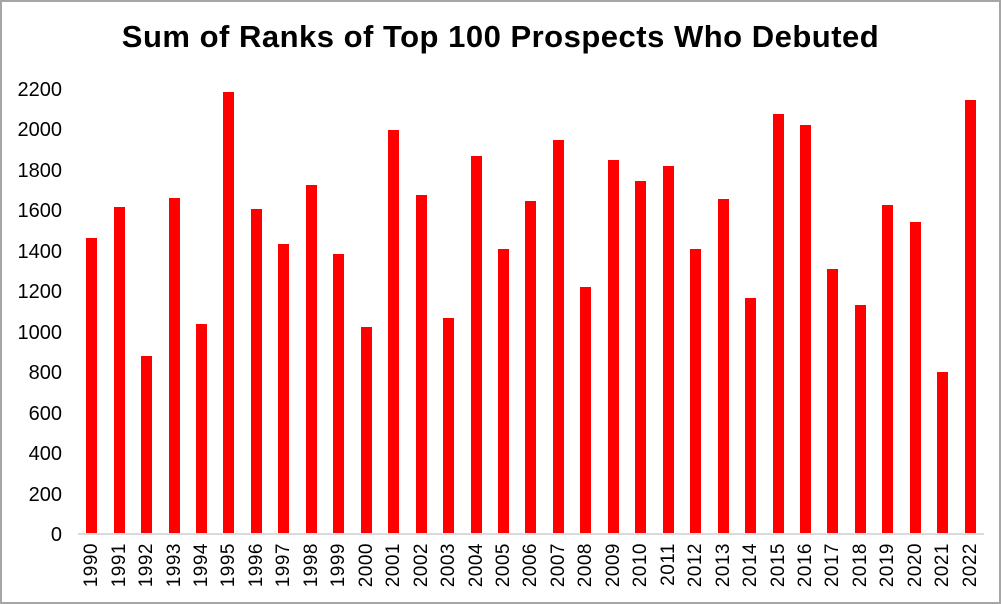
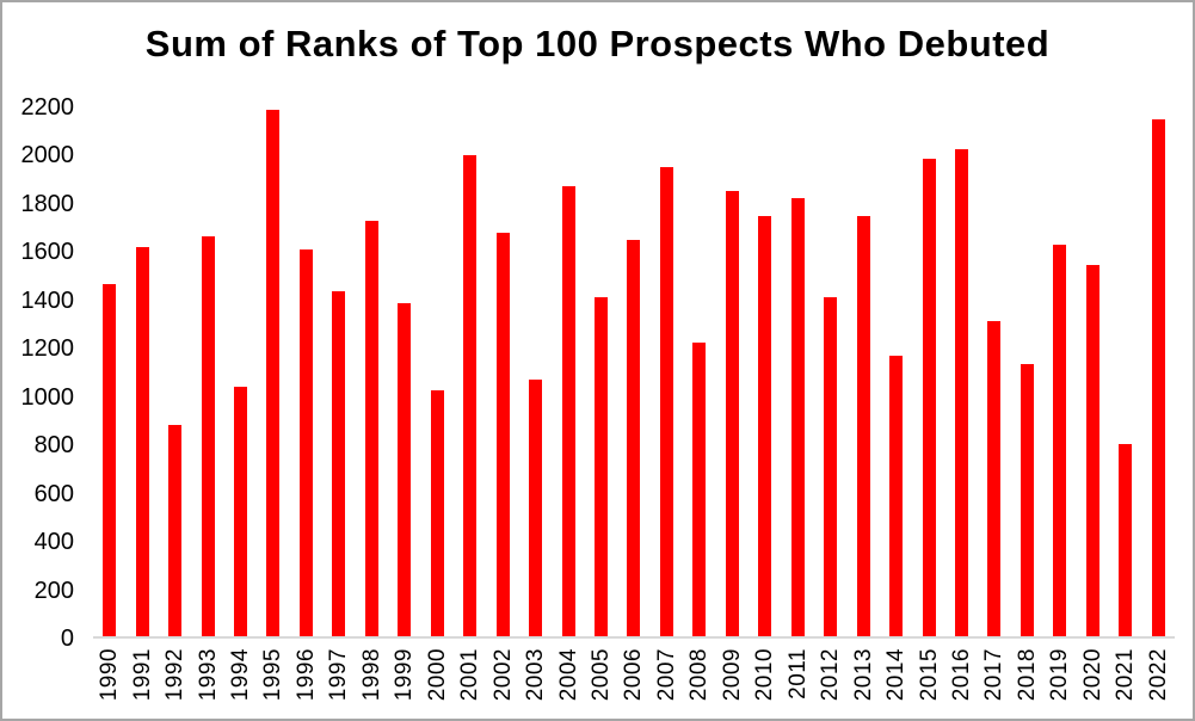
2013: 1660 -> 1750
2015: 2080 -> 1980
